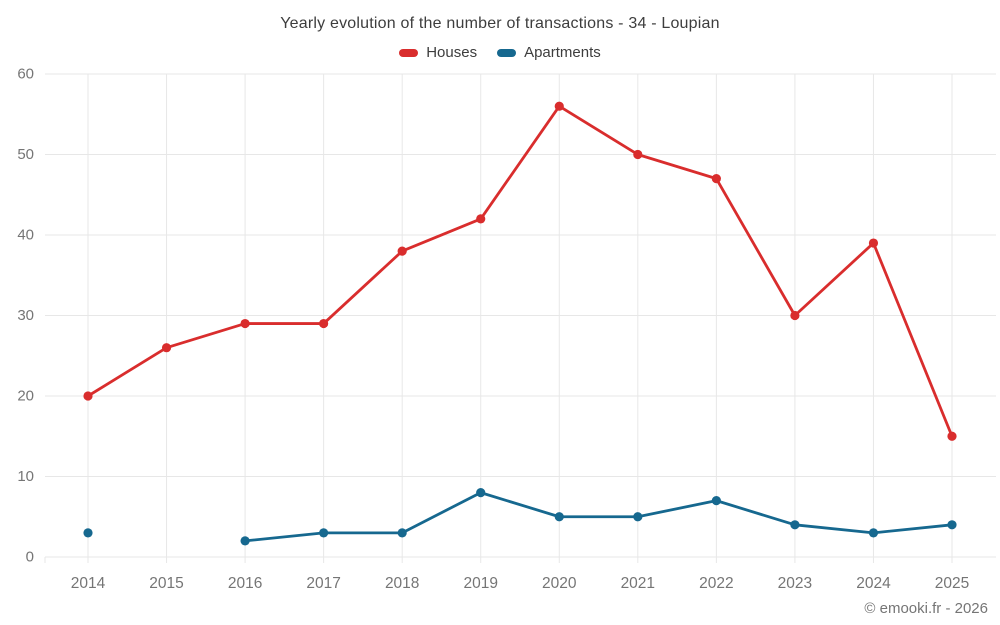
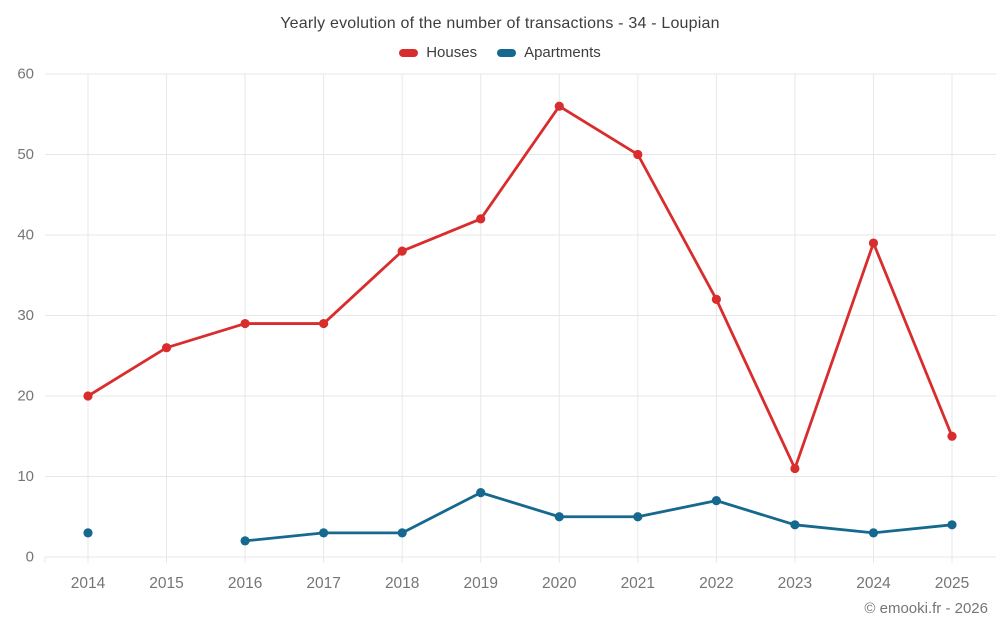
Houses/2022: 47 -> 32
Houses/2023: 30 -> 11
